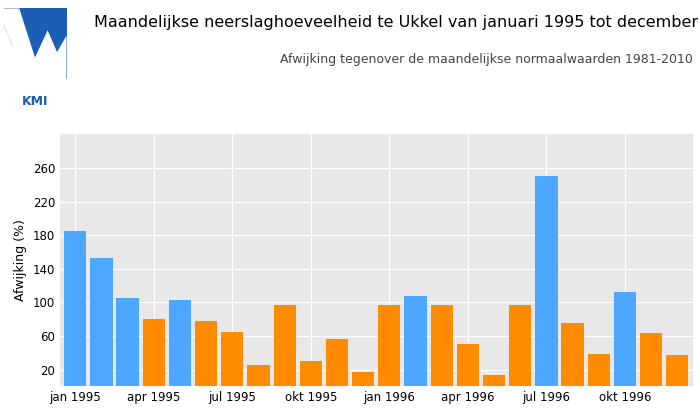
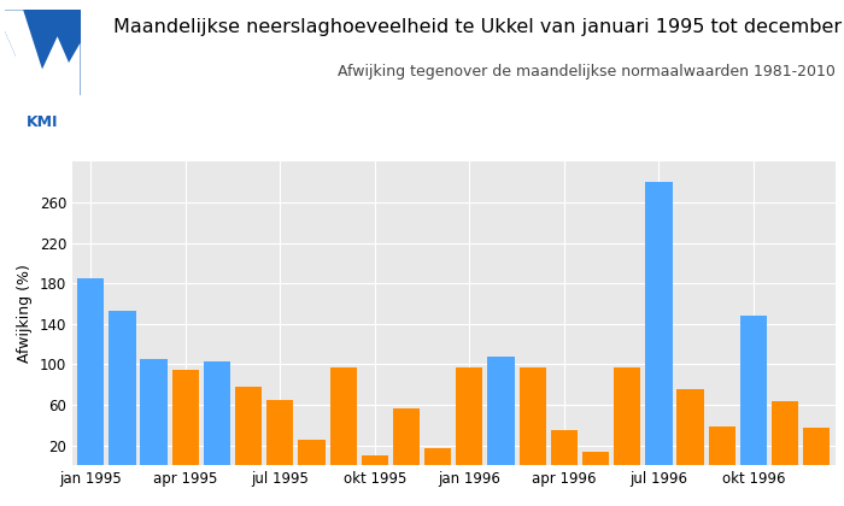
apr 1995: 80 -> 95
okt 1995: 30 -> 10
apr 1996: 50 -> 35
jul 1996: 250 -> 280
okt 1996: 112 -> 148
